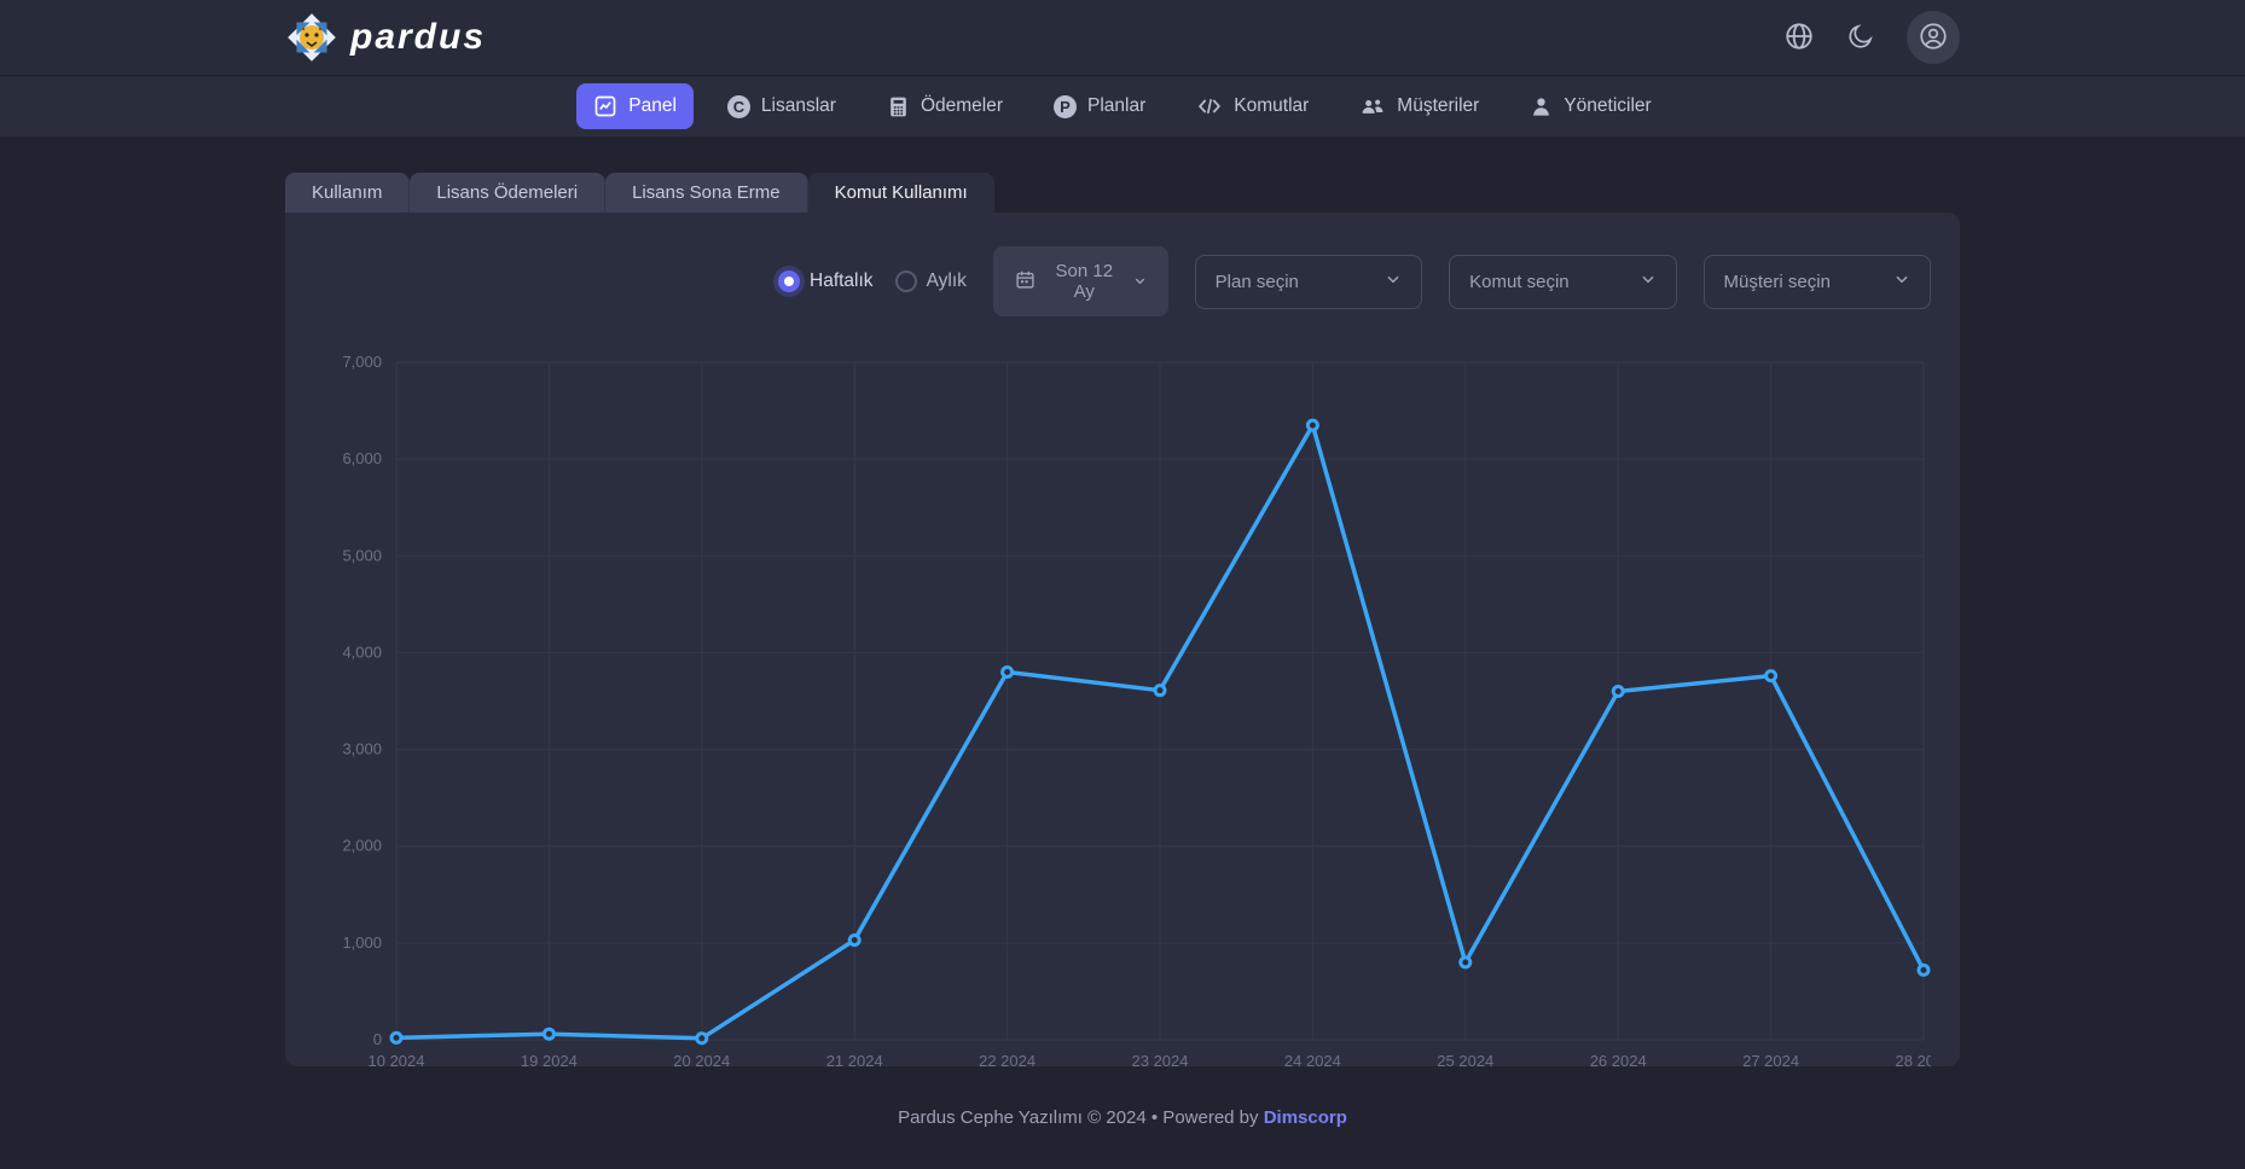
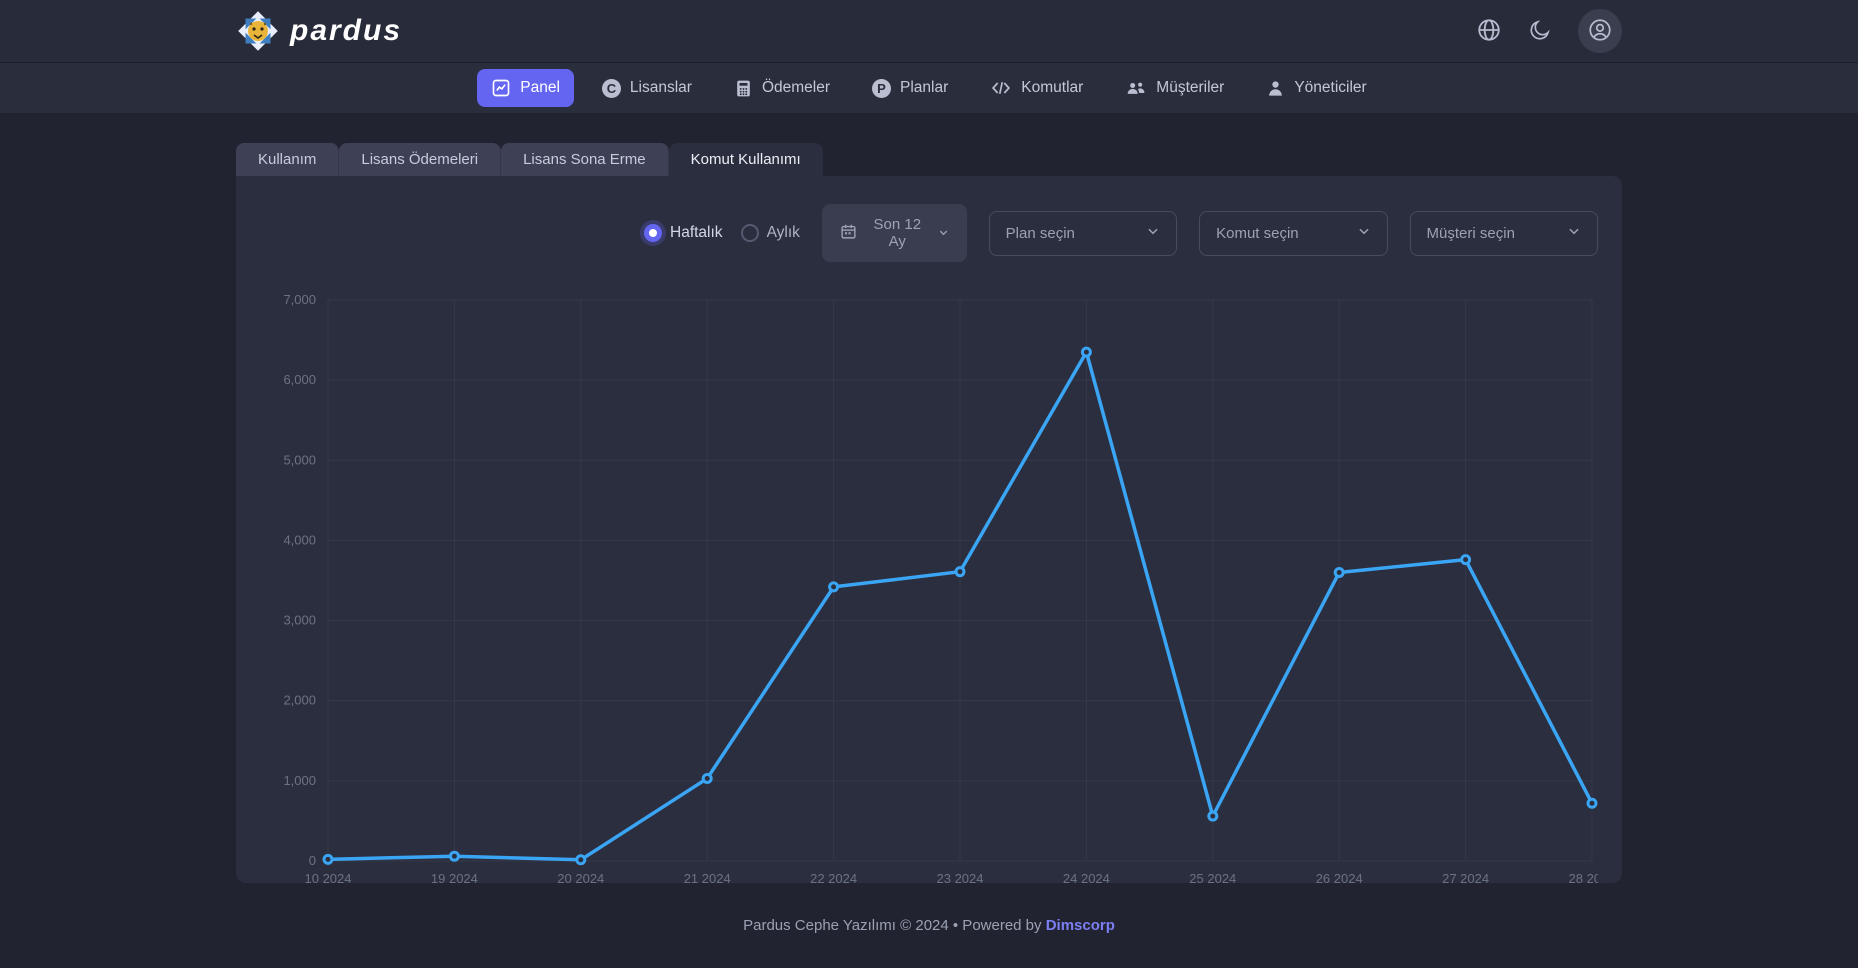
22 2024: 3800 -> 3400
25 2024: 800 -> 600
